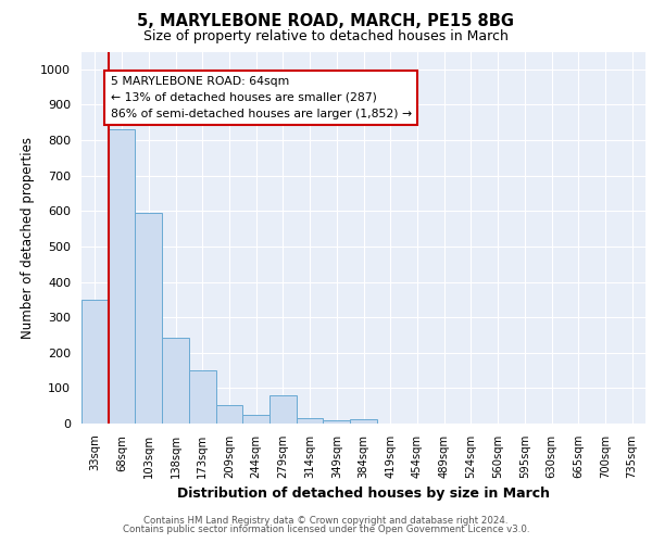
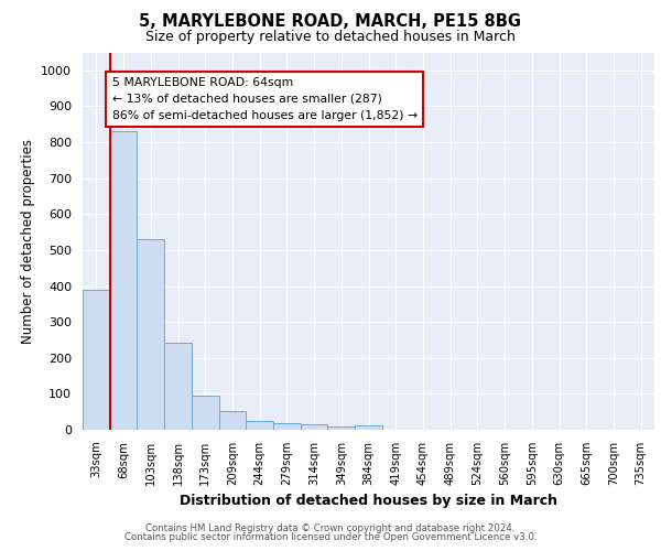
33sqm: 350 -> 390
103sqm: 595 -> 530
173sqm: 150 -> 95
279sqm: 80 -> 18
